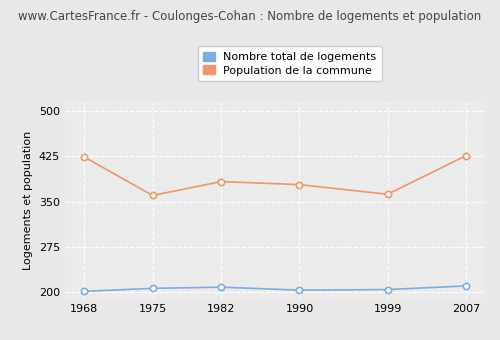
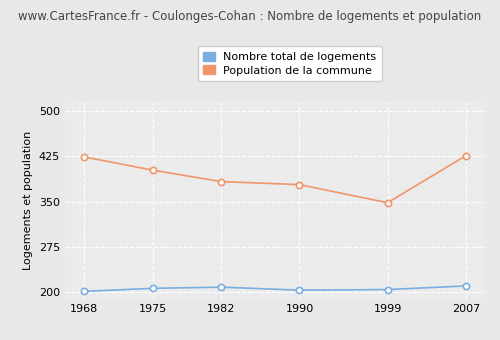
Population de la commune/1975: 360 -> 402
Population de la commune/1999: 362 -> 348
